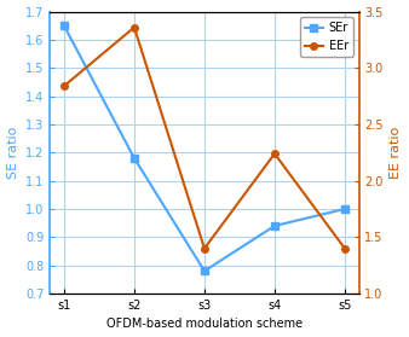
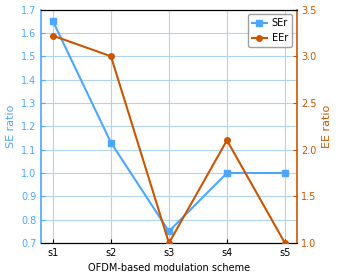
EEr/s1: 2.84 -> 3.22
SEr/s2: 1.18 -> 1.13
EEr/s2: 3.36 -> 3.00
SEr/s3: 0.78 -> 0.75
EEr/s3: 1.40 -> 1.00
SEr/s4: 0.94 -> 1.00
EEr/s4: 2.24 -> 2.10
EEr/s5: 1.40 -> 1.00
